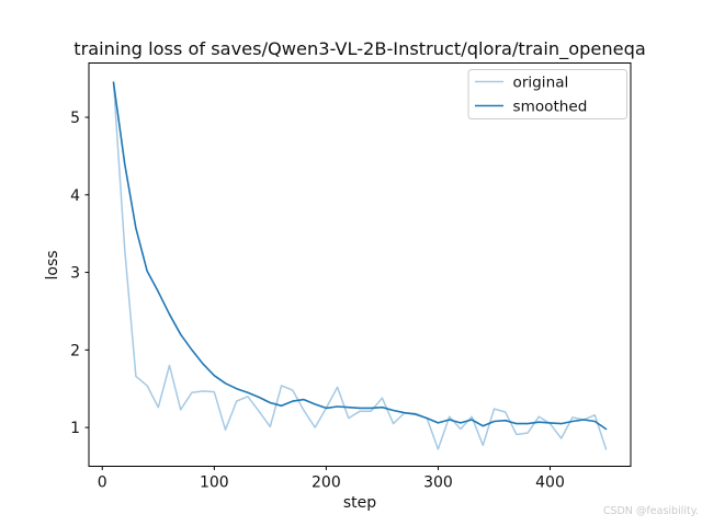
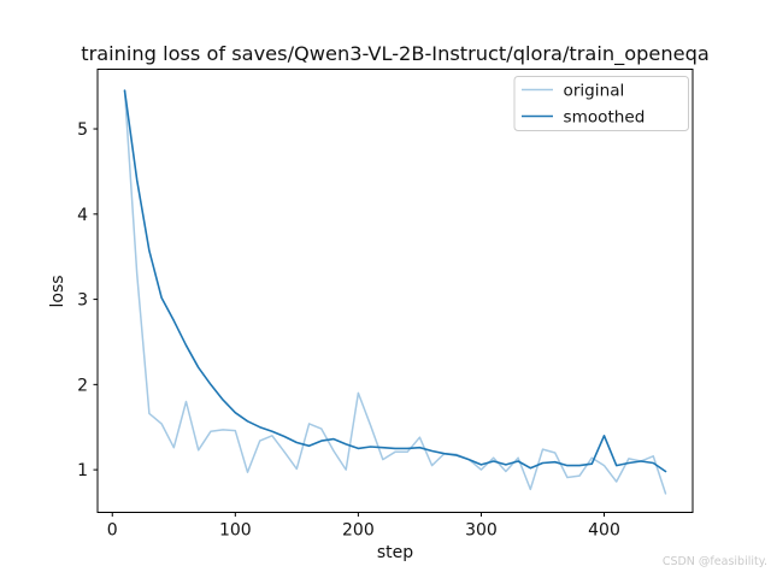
original/200: 1.2 -> 1.9
original/300: 0.7 -> 1.0
smoothed/400: 1.1 -> 1.4
